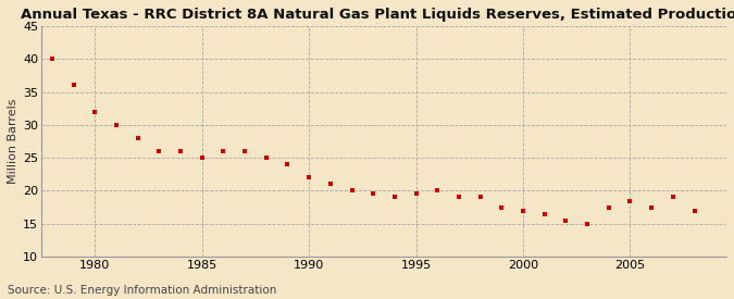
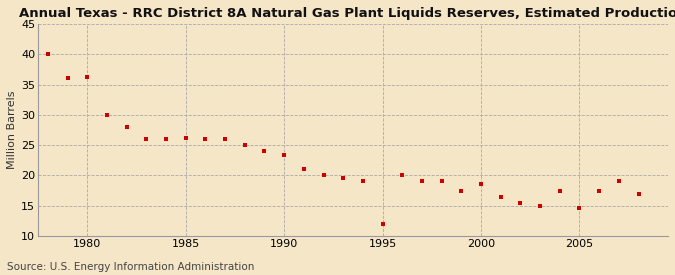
1980: 32.0 -> 36.2
1985: 25.0 -> 26.2
1990: 22.0 -> 23.4
1995: 19.5 -> 12.0
2000: 17.0 -> 18.6
2005: 18.5 -> 14.6
